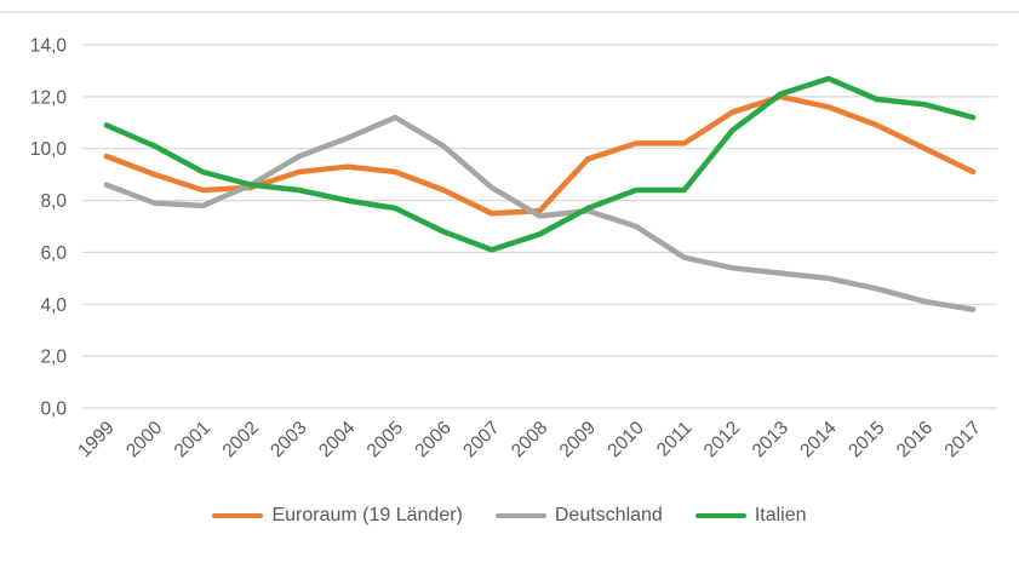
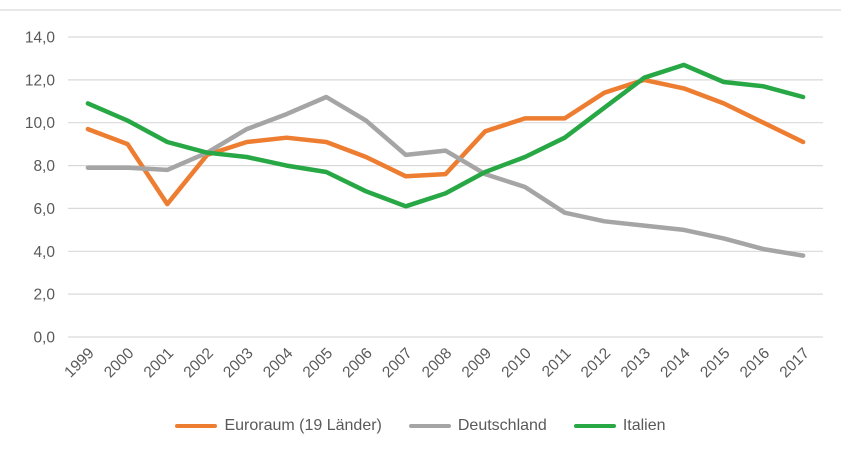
Deutschland/1999: 8,6 -> 7,9
Euroraum (19 Länder)/2001: 8,4 -> 6,2
Deutschland/2008: 7,4 -> 8,7
Italien/2011: 8,4 -> 9,3
